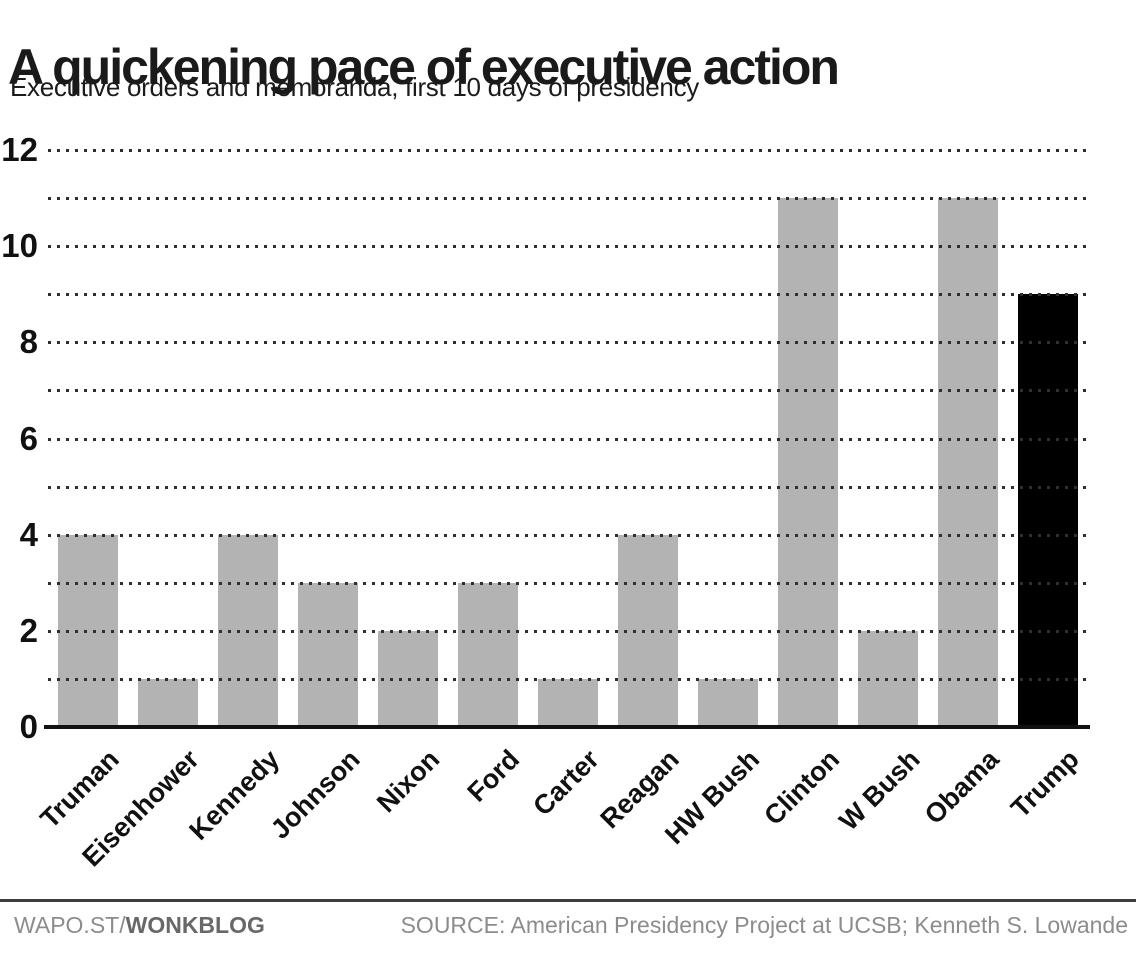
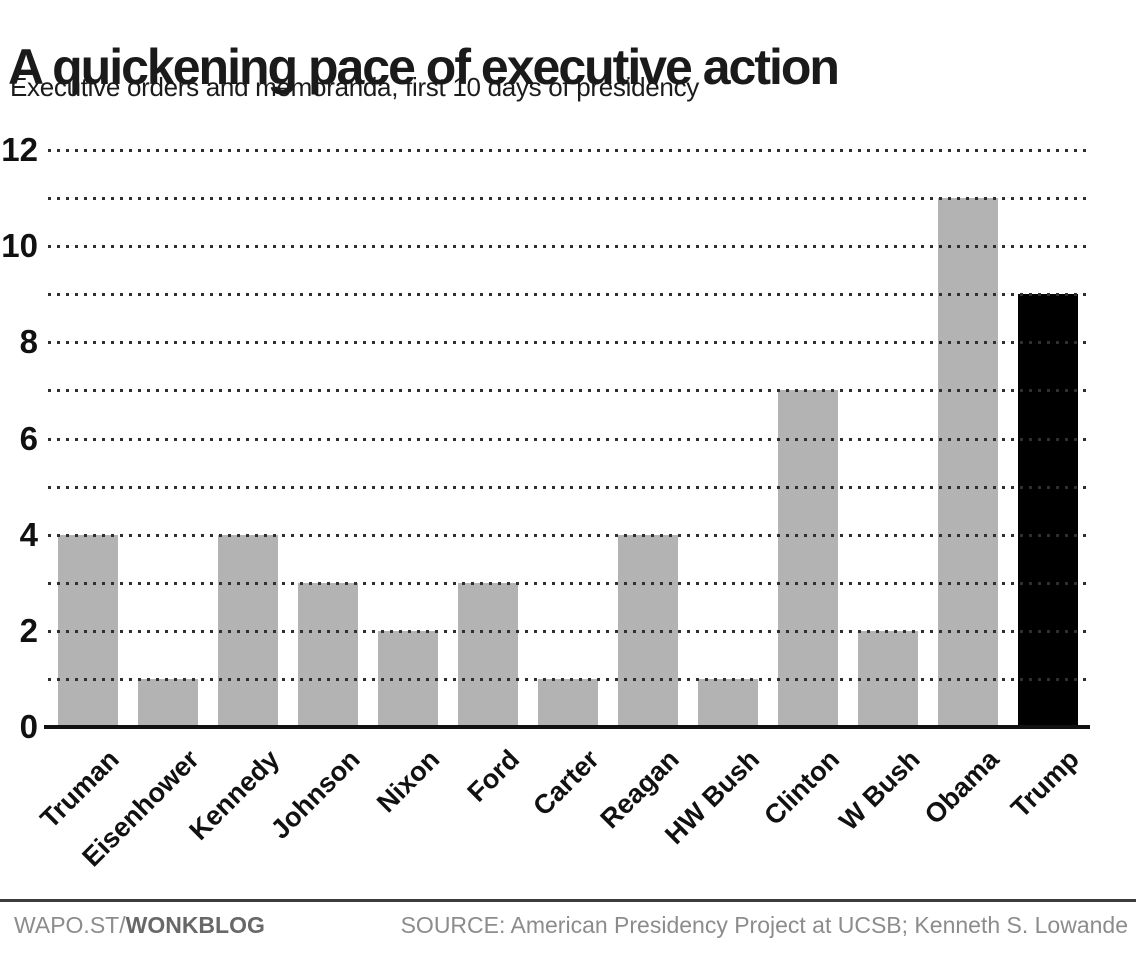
Clinton: 11 -> 7
